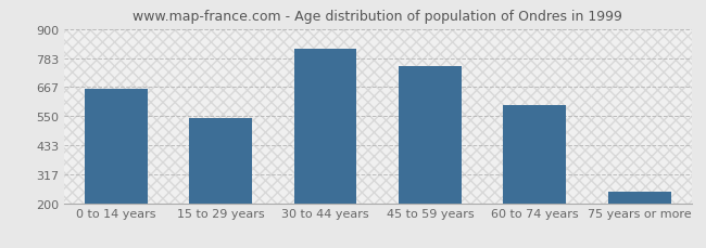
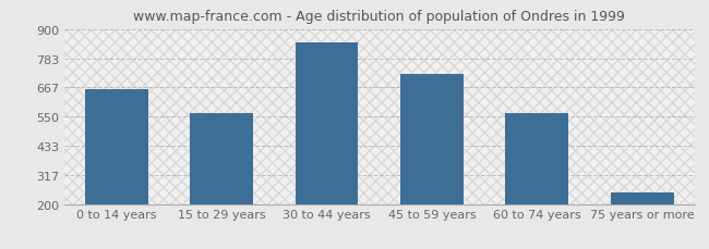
15 to 29 years: 540 -> 562
30 to 44 years: 820 -> 845
45 to 59 years: 750 -> 719
60 to 74 years: 595 -> 562
